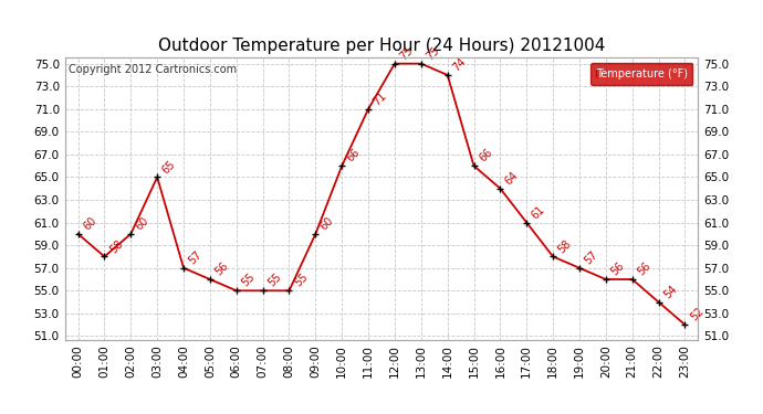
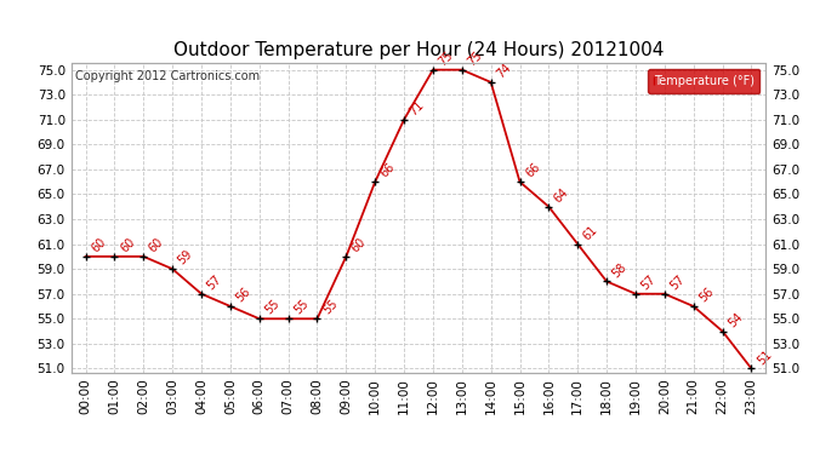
01:00: 58 -> 60
03:00: 65 -> 59
20:00: 56 -> 57
23:00: 52 -> 51
